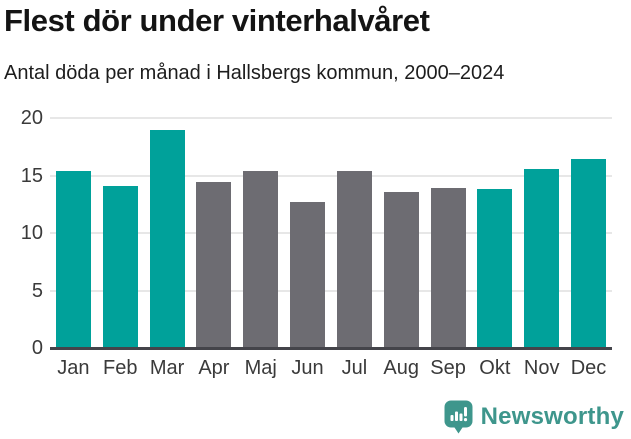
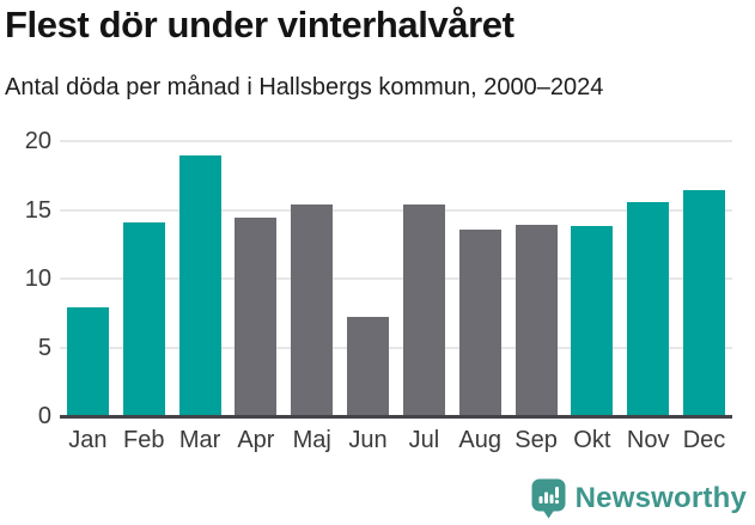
Jan: 15.4 -> 7.9
Jun: 12.7 -> 7.2
